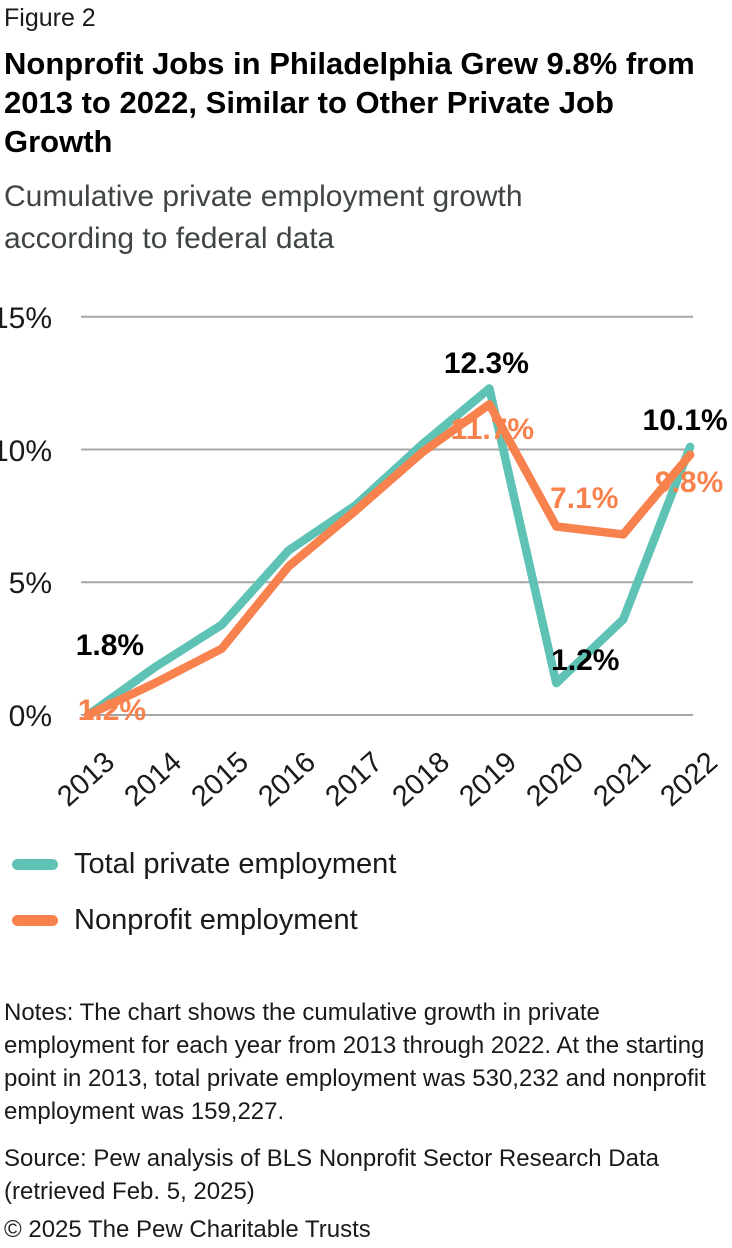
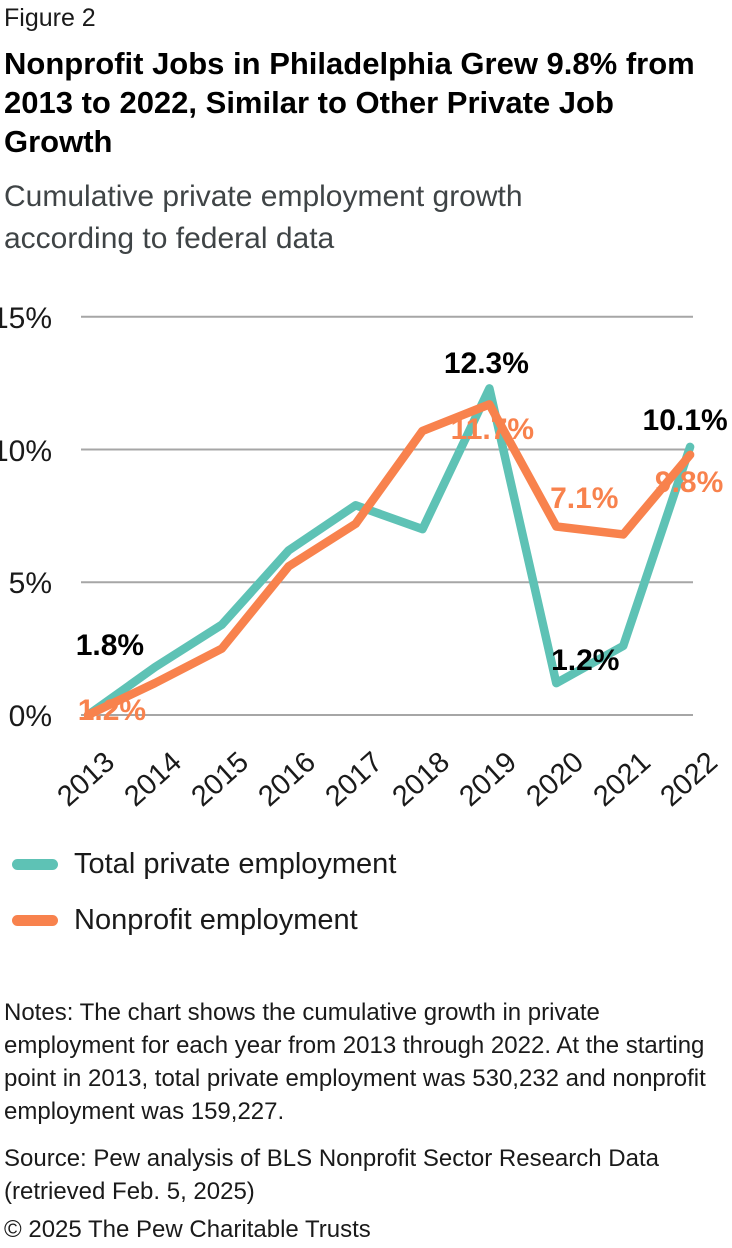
Nonprofit employment/2017: 7.7% -> 7.2%
Total private employment/2018: 10.2% -> 7.0%
Nonprofit employment/2018: 9.9% -> 10.7%
Total private employment/2021: 3.6% -> 2.6%
